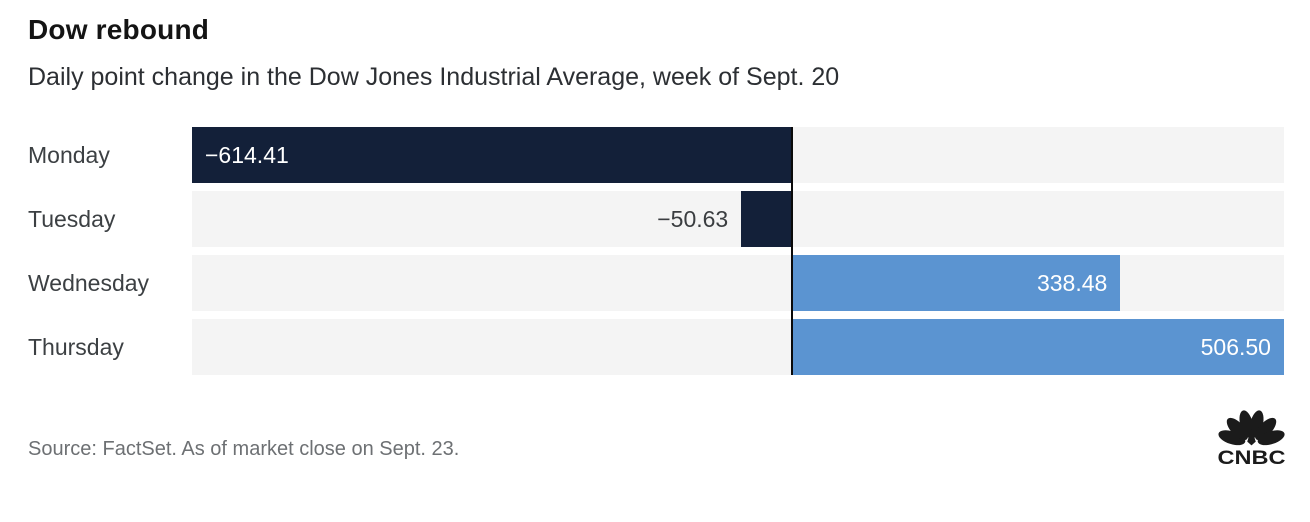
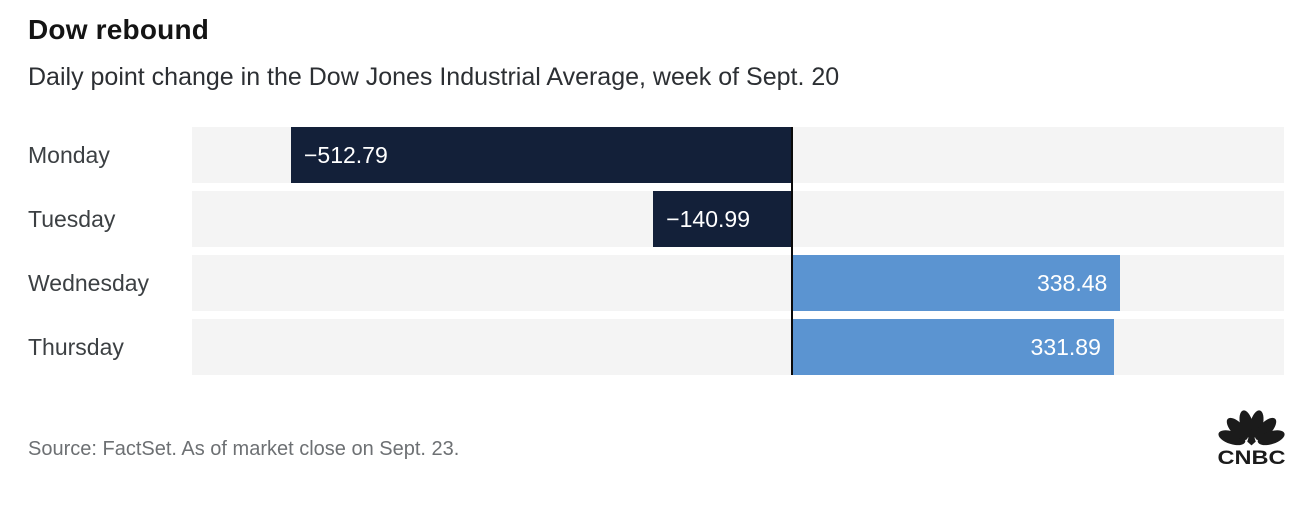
Monday: −614.41 -> −512.79
Tuesday: −50.63 -> −140.99
Thursday: 506.50 -> 331.89
